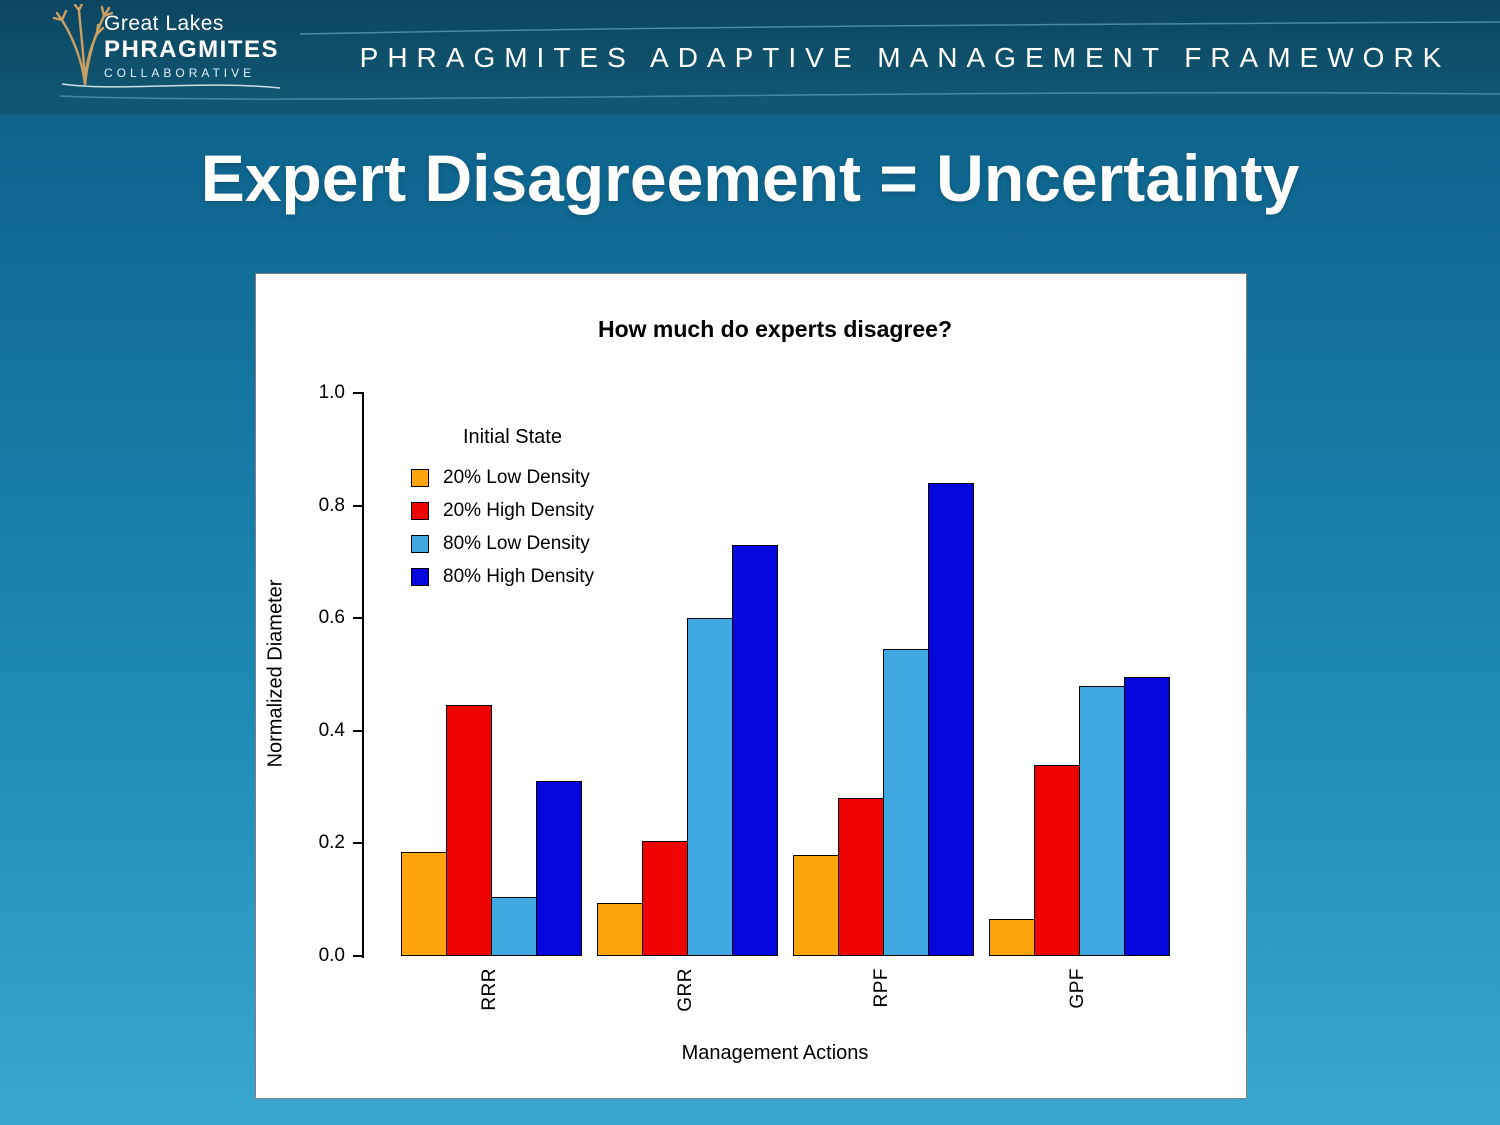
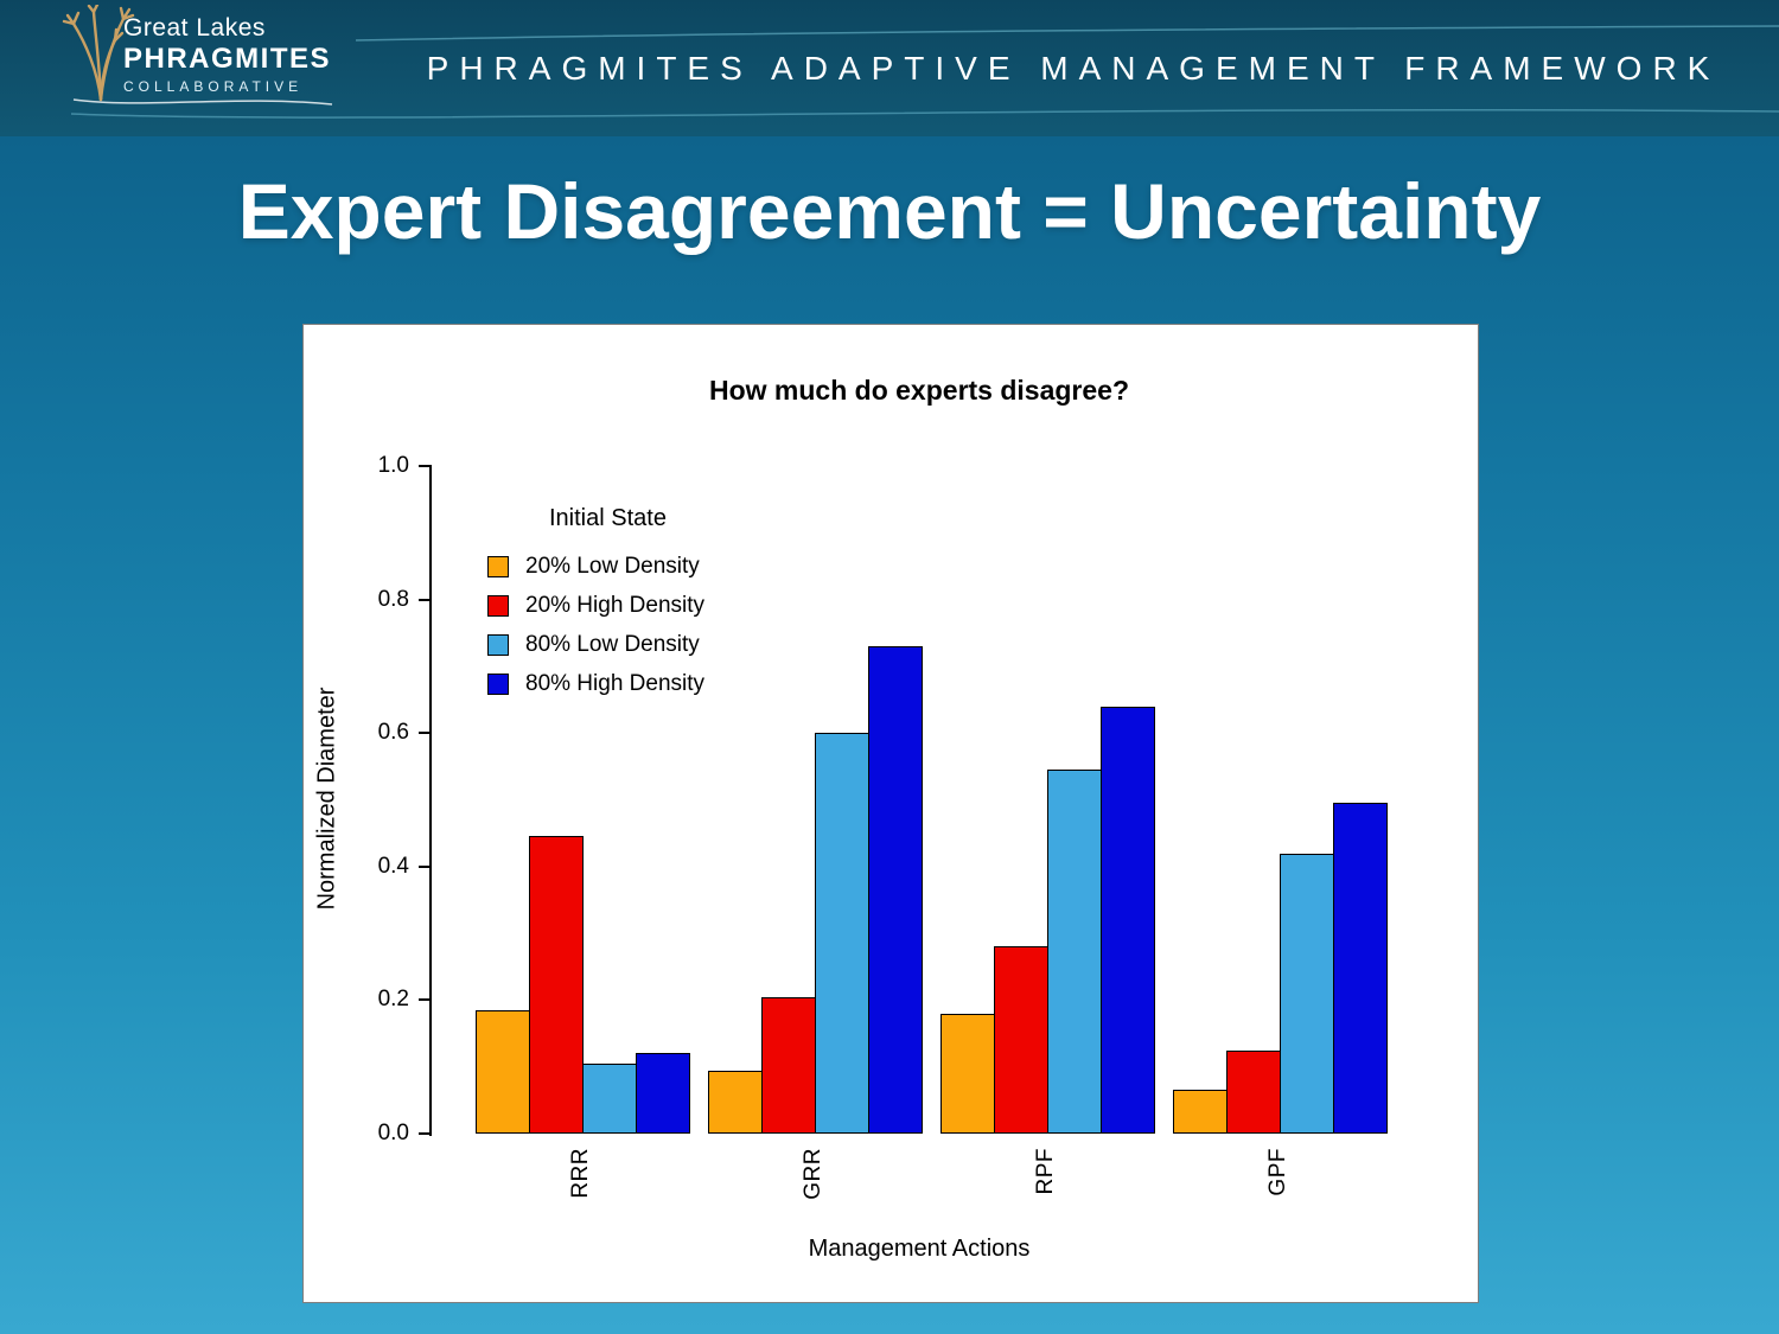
80% High Density/RRR: 0.31 -> 0.12
80% High Density/RPF: 0.84 -> 0.64
20% High Density/GPF: 0.34 -> 0.12
80% Low Density/GPF: 0.48 -> 0.42
